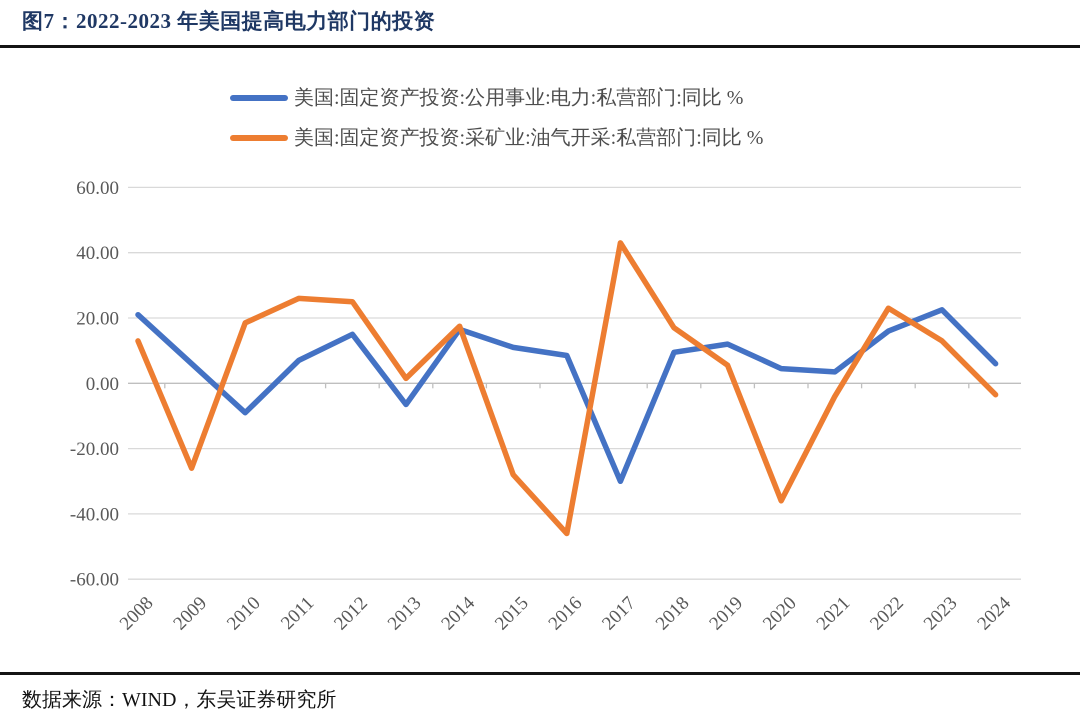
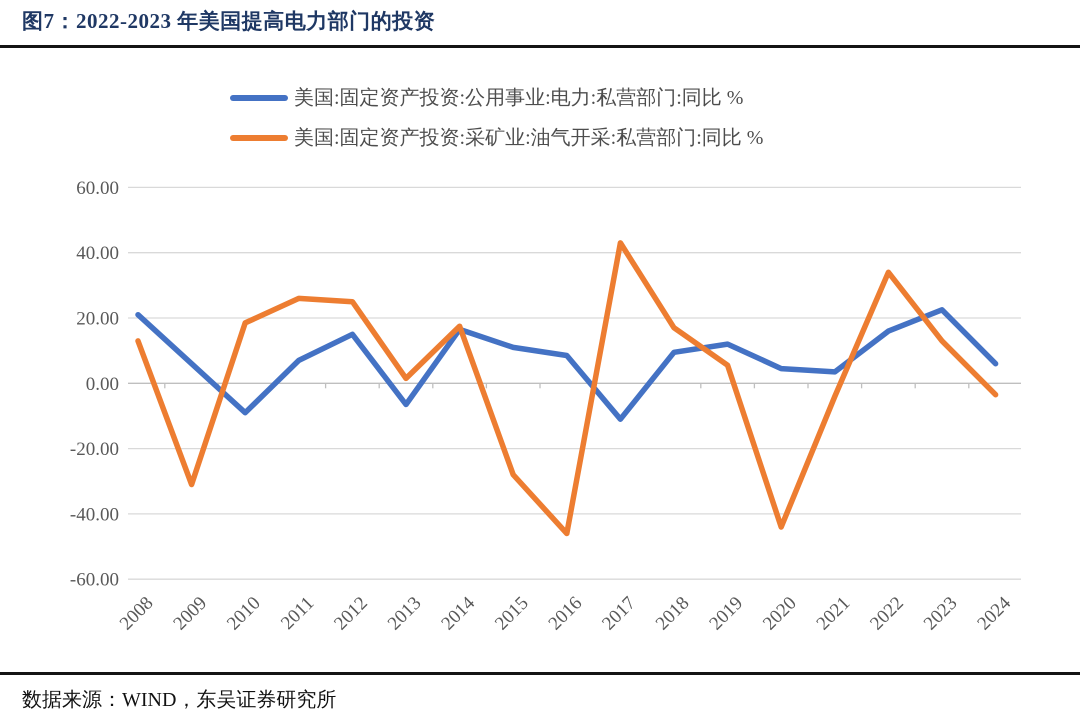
美国:固定资产投资:采矿业:油气开采:私营部门:同比 %/2009: -26 -> -31
美国:固定资产投资:公用事业:电力:私营部门:同比 %/2017: -30 -> -11
美国:固定资产投资:采矿业:油气开采:私营部门:同比 %/2020: -36 -> -44
美国:固定资产投资:采矿业:油气开采:私营部门:同比 %/2022: 23 -> 34
